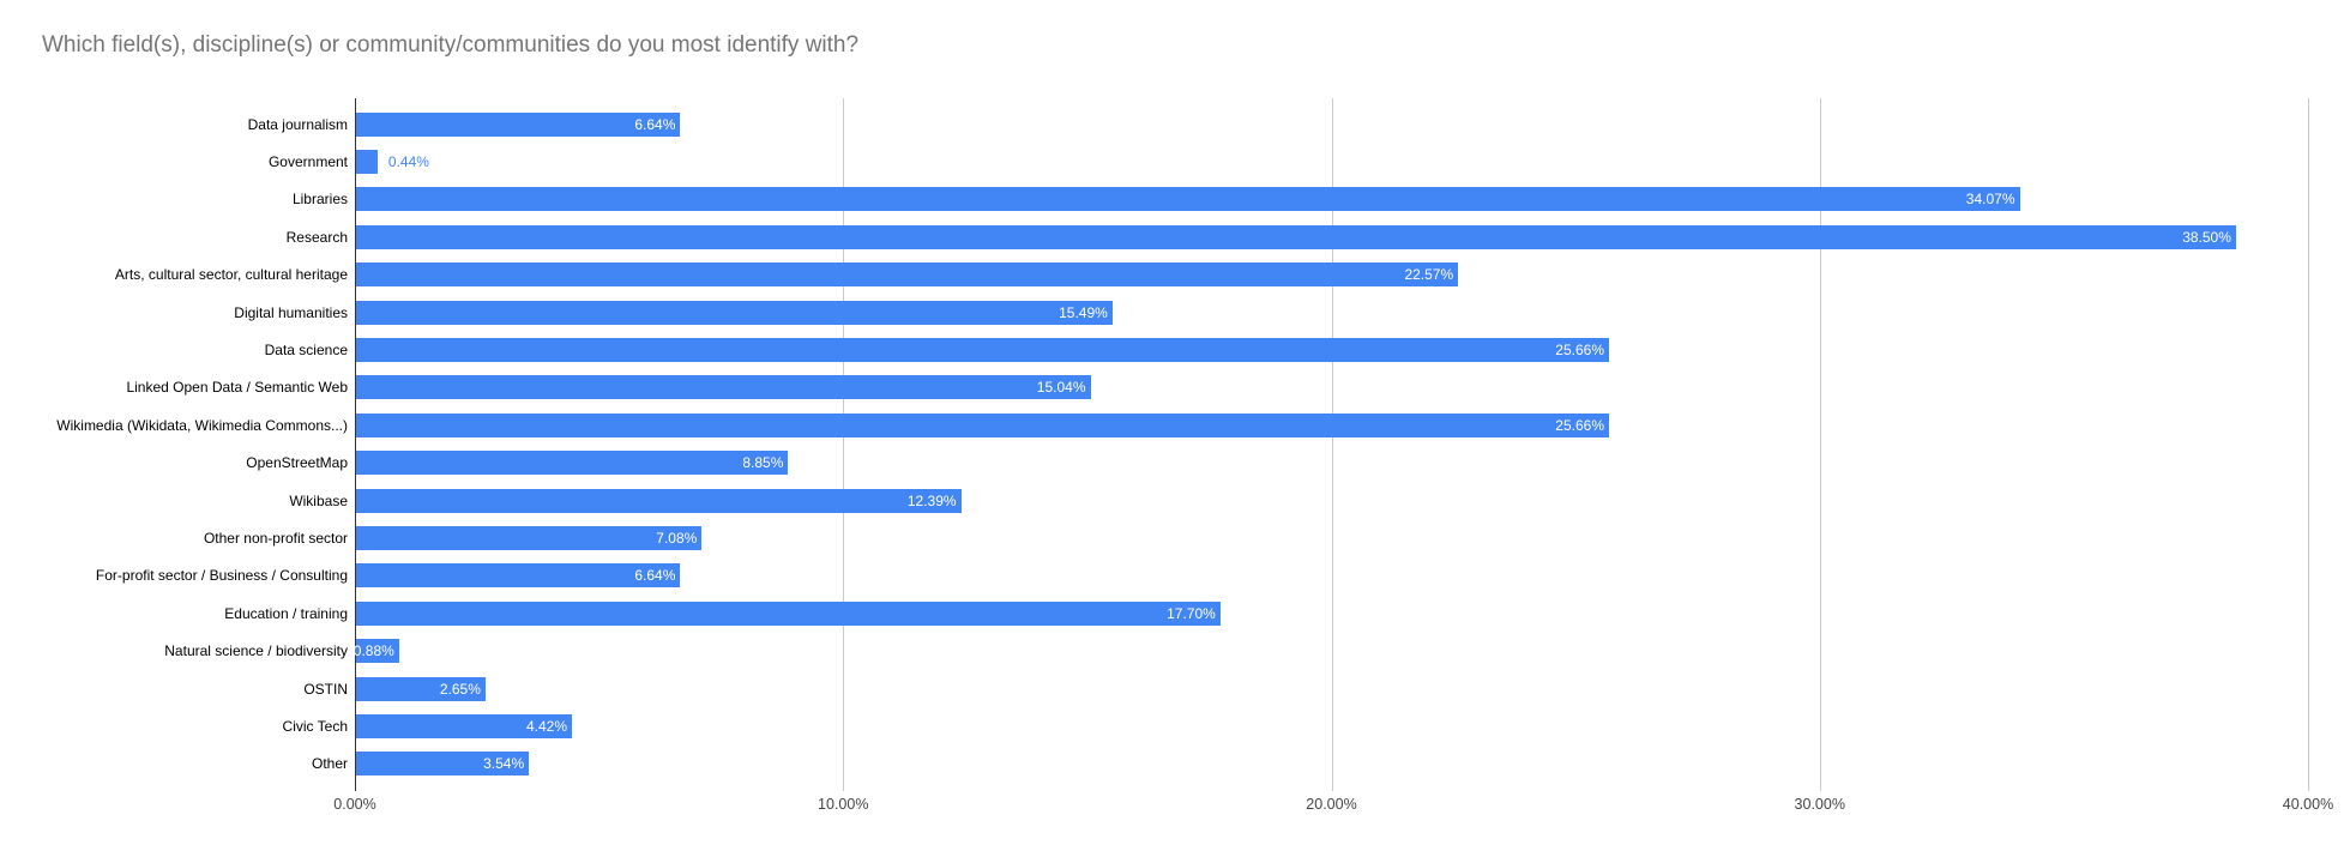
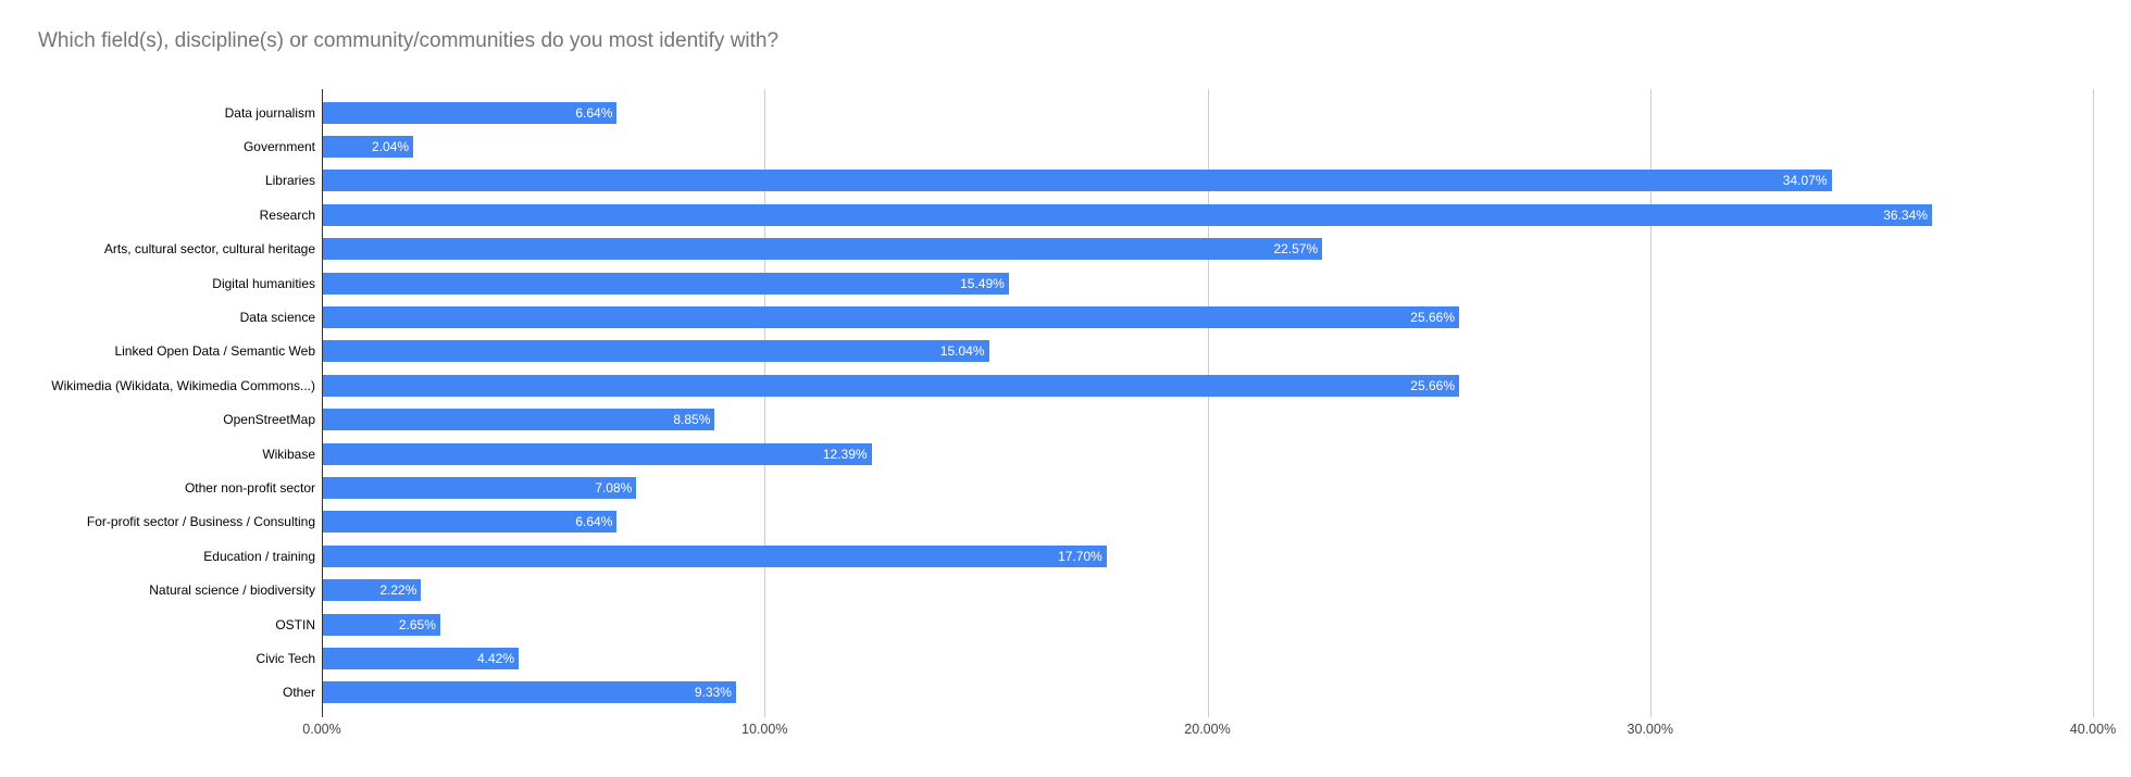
Government: 0.44% -> 2.04%
Research: 38.50% -> 36.34%
Natural science / biodiversity: 0.88% -> 2.22%
Other: 3.54% -> 9.33%
